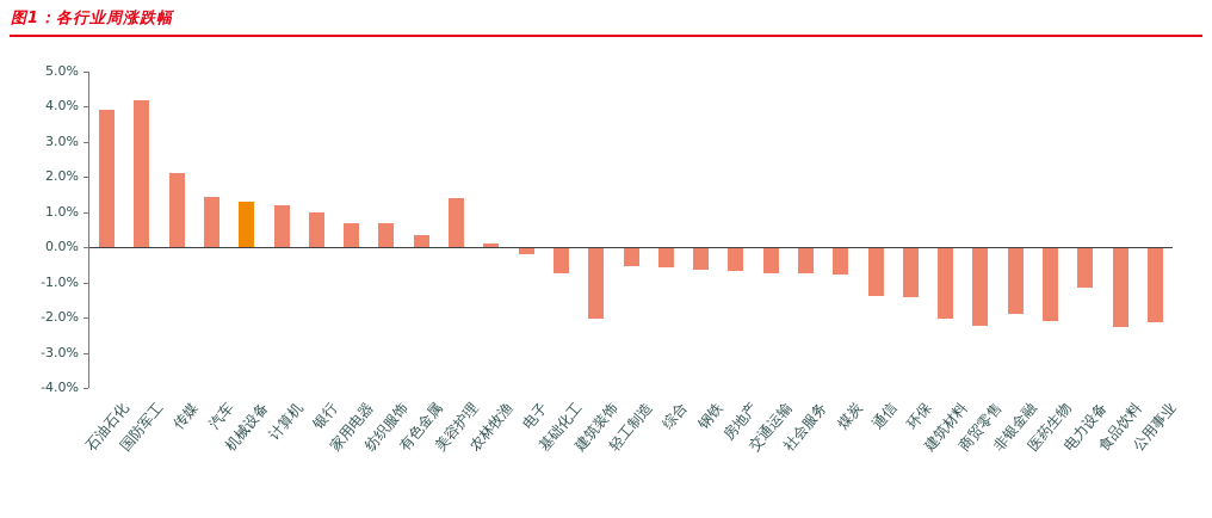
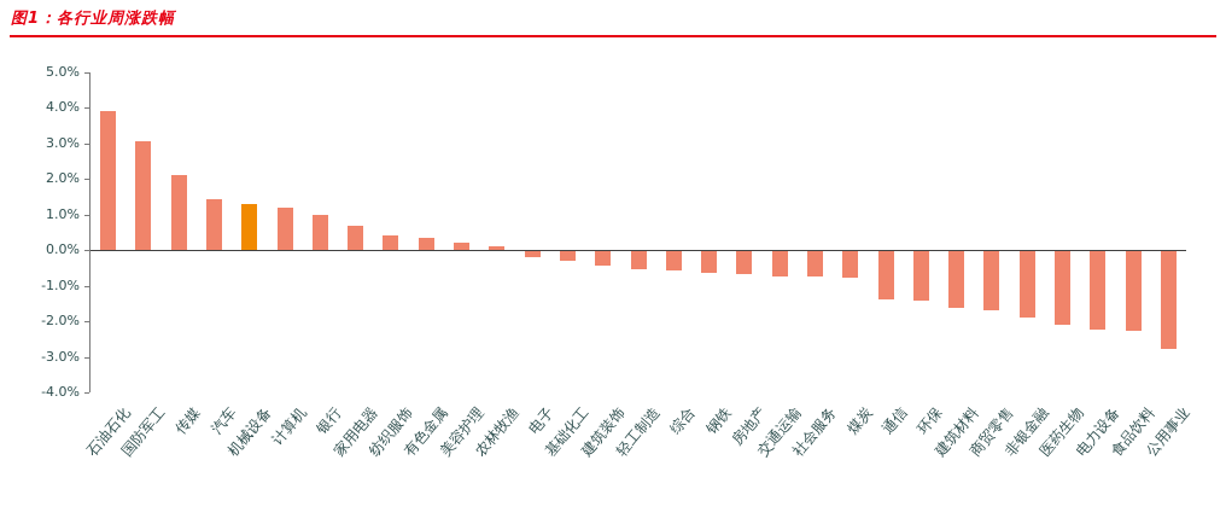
国防军工: 4.2% -> 3.0%
纺织服饰: 0.7% -> 0.4%
美容护理: 1.4% -> 0.2%
基础化工: -0.7% -> -0.2%
建筑装饰: -2.0% -> -0.4%
建筑材料: -2.0% -> -1.6%
商贸零售: -2.2% -> -1.6%
电力设备: -1.1% -> -2.2%
公用事业: -2.1% -> -2.8%
